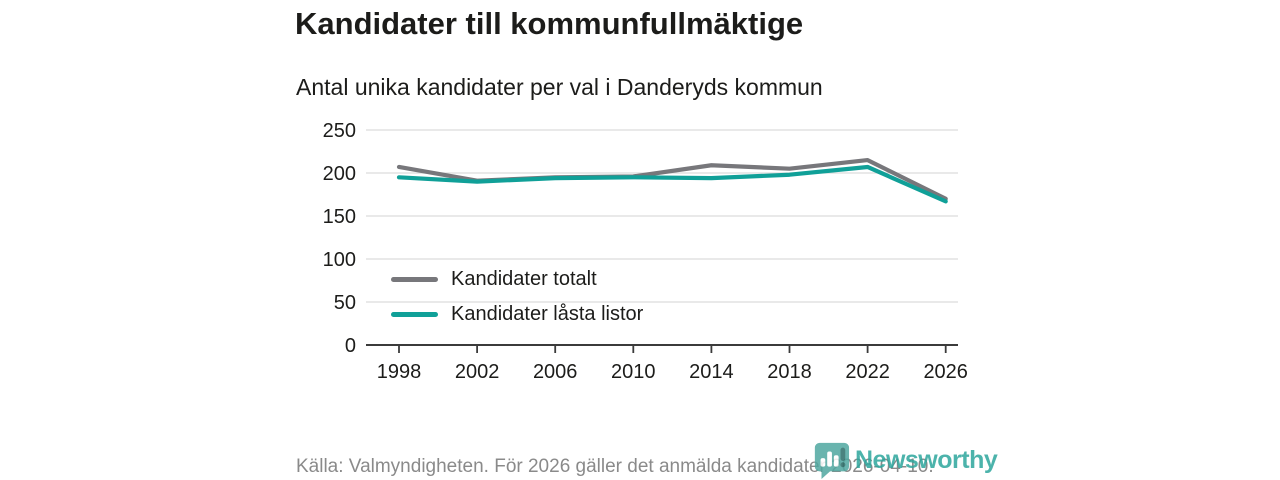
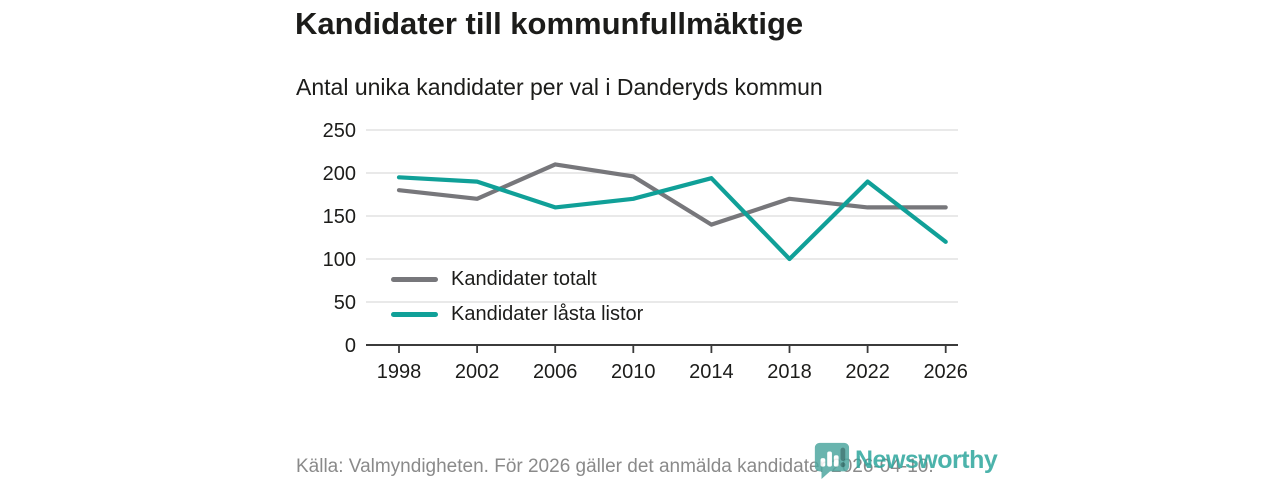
Kandidater totalt/1998: 210 -> 180
Kandidater totalt/2002: 190 -> 170
Kandidater totalt/2006: 200 -> 210
Kandidater låsta listor/2006: 190 -> 160
Kandidater låsta listor/2010: 200 -> 170
Kandidater totalt/2014: 210 -> 140
Kandidater totalt/2018: 200 -> 170
Kandidater låsta listor/2018: 200 -> 100
Kandidater totalt/2022: 220 -> 160
Kandidater låsta listor/2022: 210 -> 190
Kandidater totalt/2026: 170 -> 160
Kandidater låsta listor/2026: 170 -> 120
